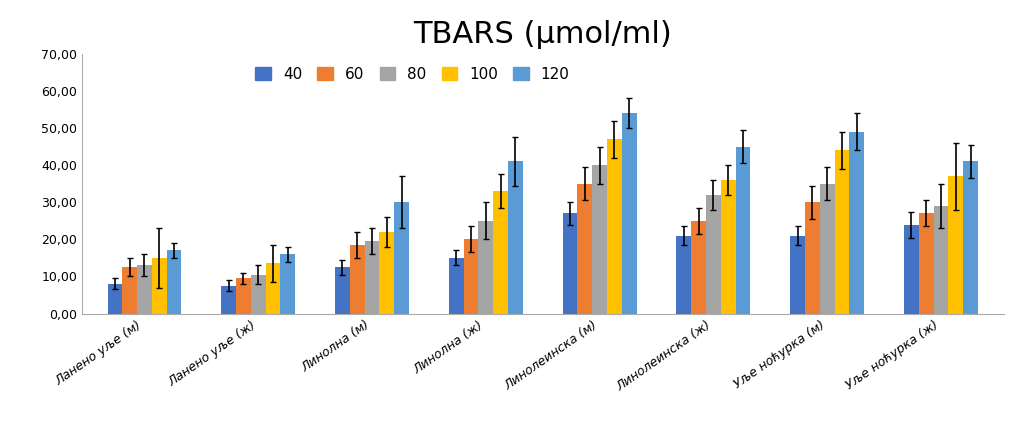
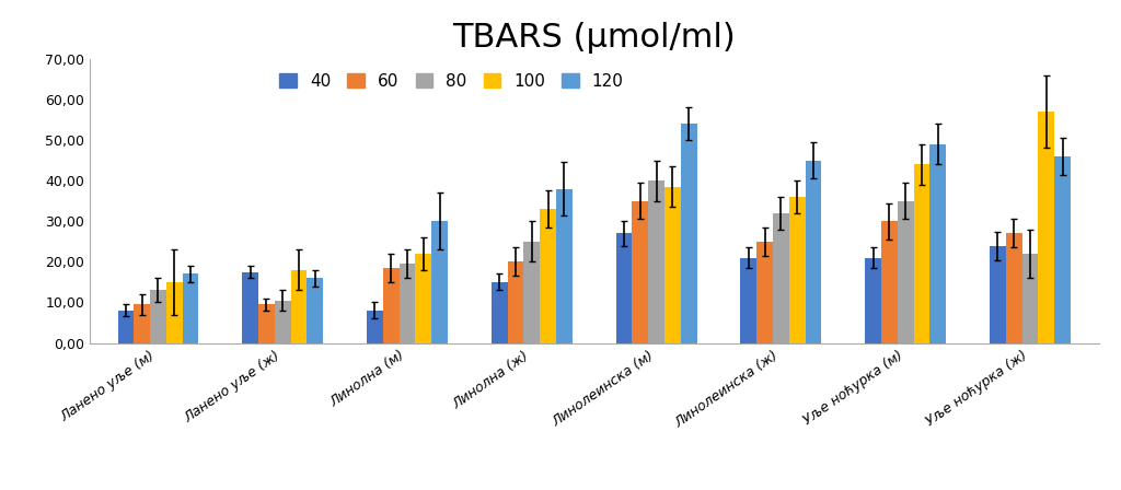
60/Ланено уље (м): 12,5 -> 9,5
40/Ланено уље (ж): 7,5 -> 17,5
100/Ланено уље (ж): 13,5 -> 18,0
40/Линолна (м): 12,5 -> 8,0
120/Линолна (ж): 41 -> 38
100/Линолеинска (м): 47,0 -> 38,5
80/Уље ноћурка (ж): 29,0 -> 22,0
100/Уље ноћурка (ж): 37,0 -> 57,0
120/Уље ноћурка (ж): 41 -> 46
